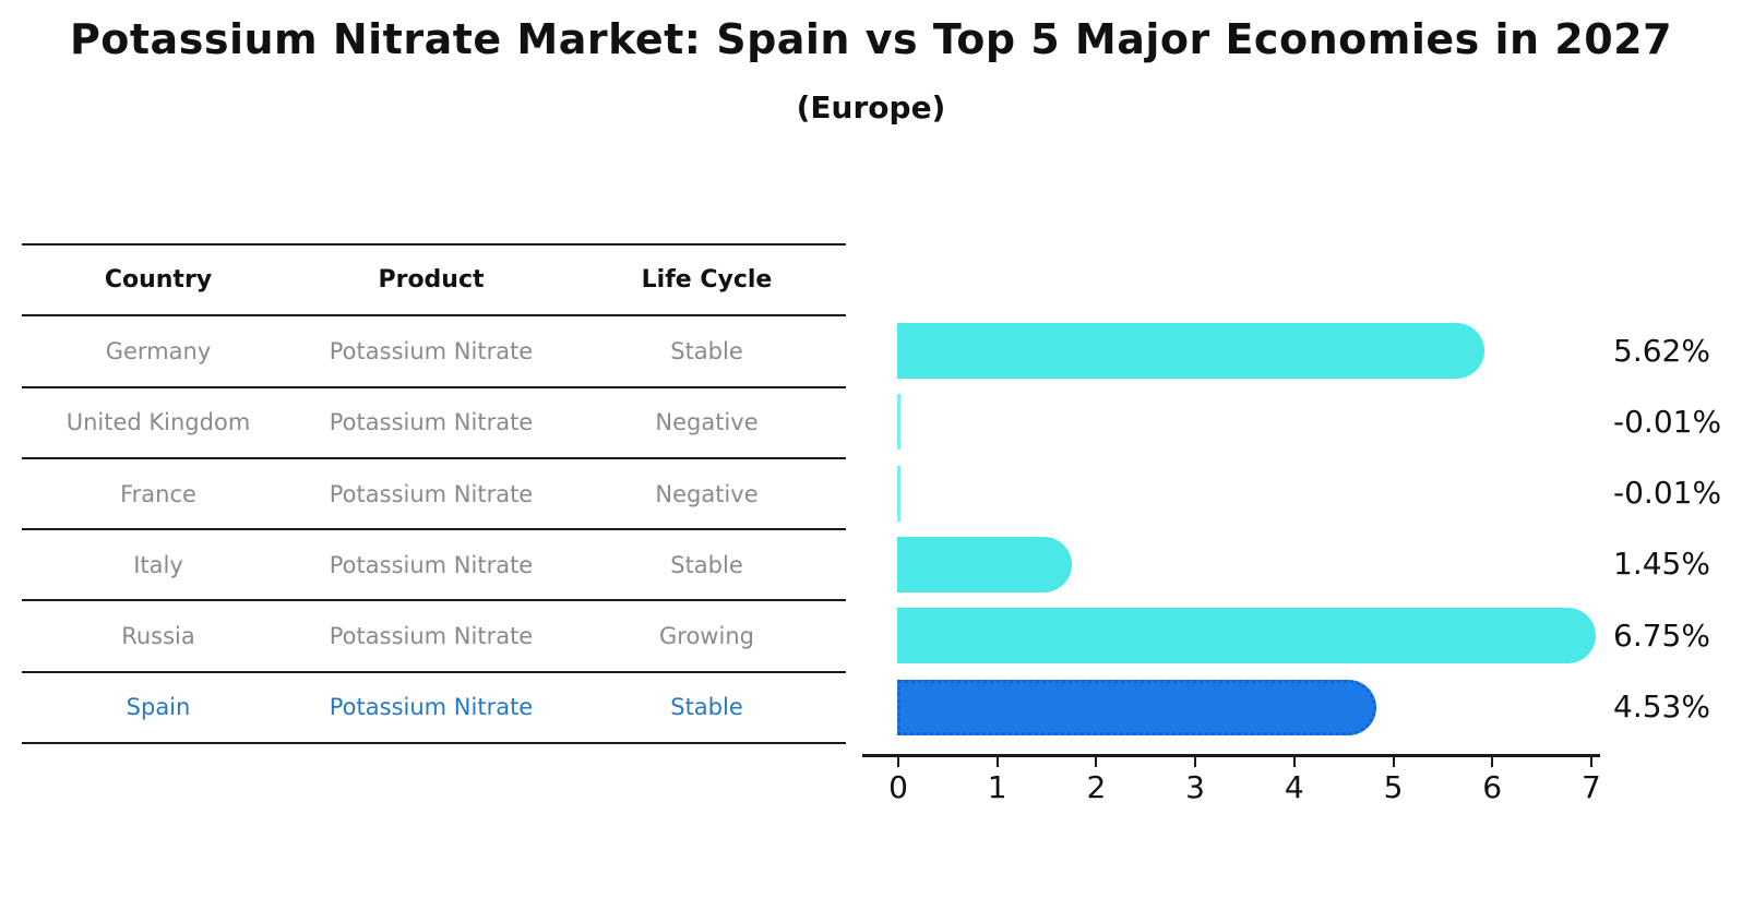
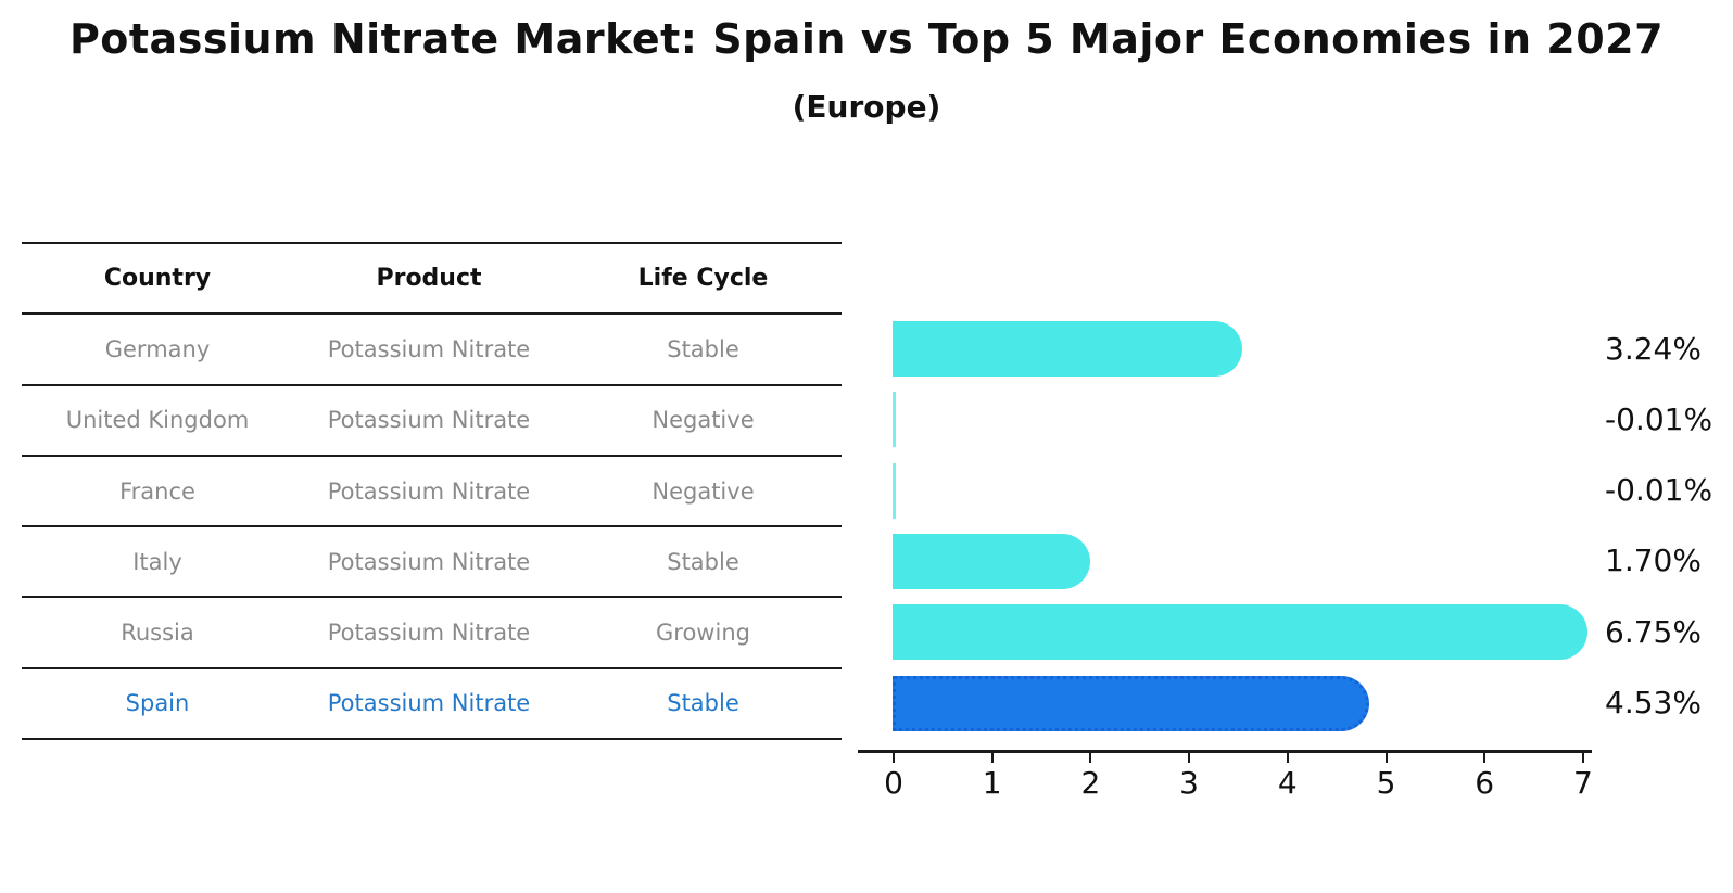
Germany: 5.62% -> 3.24%
Italy: 1.45% -> 1.70%
